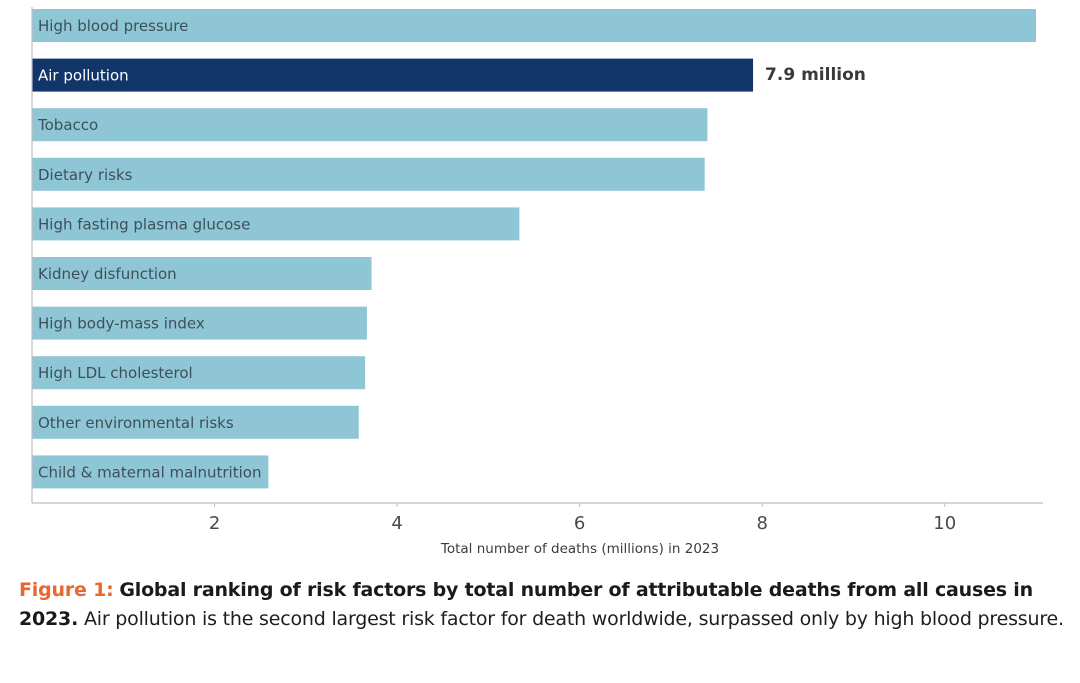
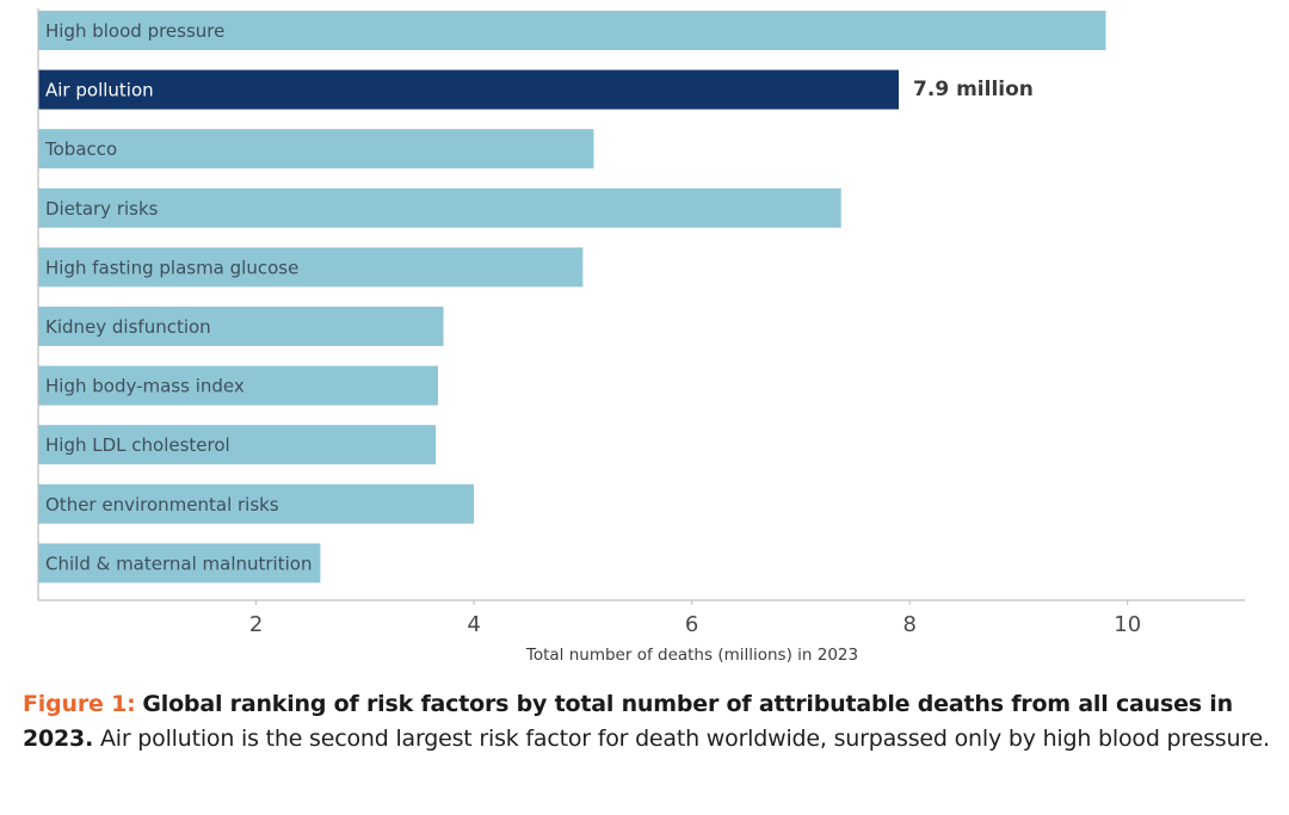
High blood pressure: 11.0 -> 9.8
Tobacco: 7.4 -> 5.1
High fasting plasma glucose: 5.3 -> 5.0
Other environmental risks: 3.6 -> 4.0
